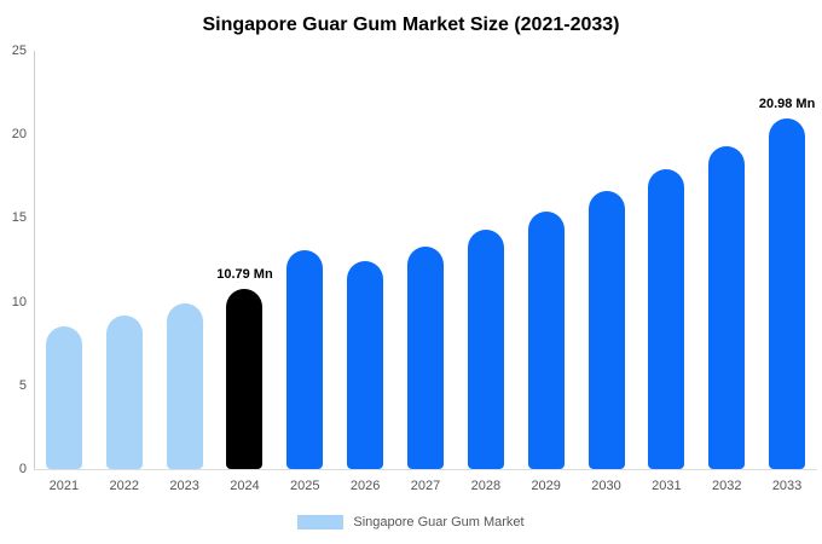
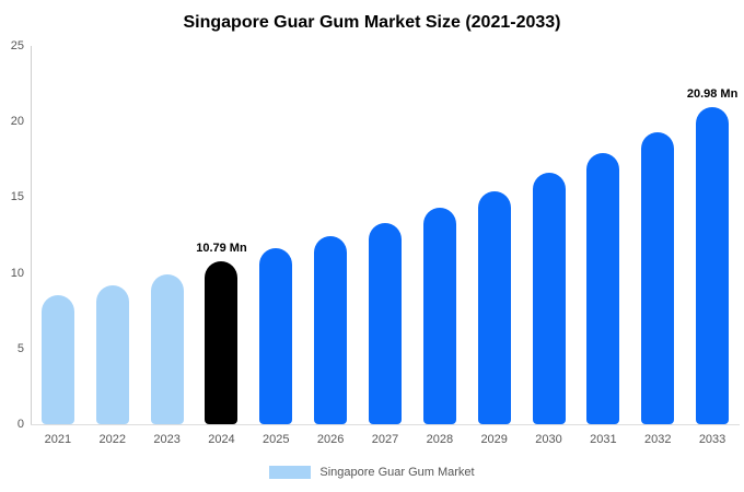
2025: 13.1 -> 11.6
